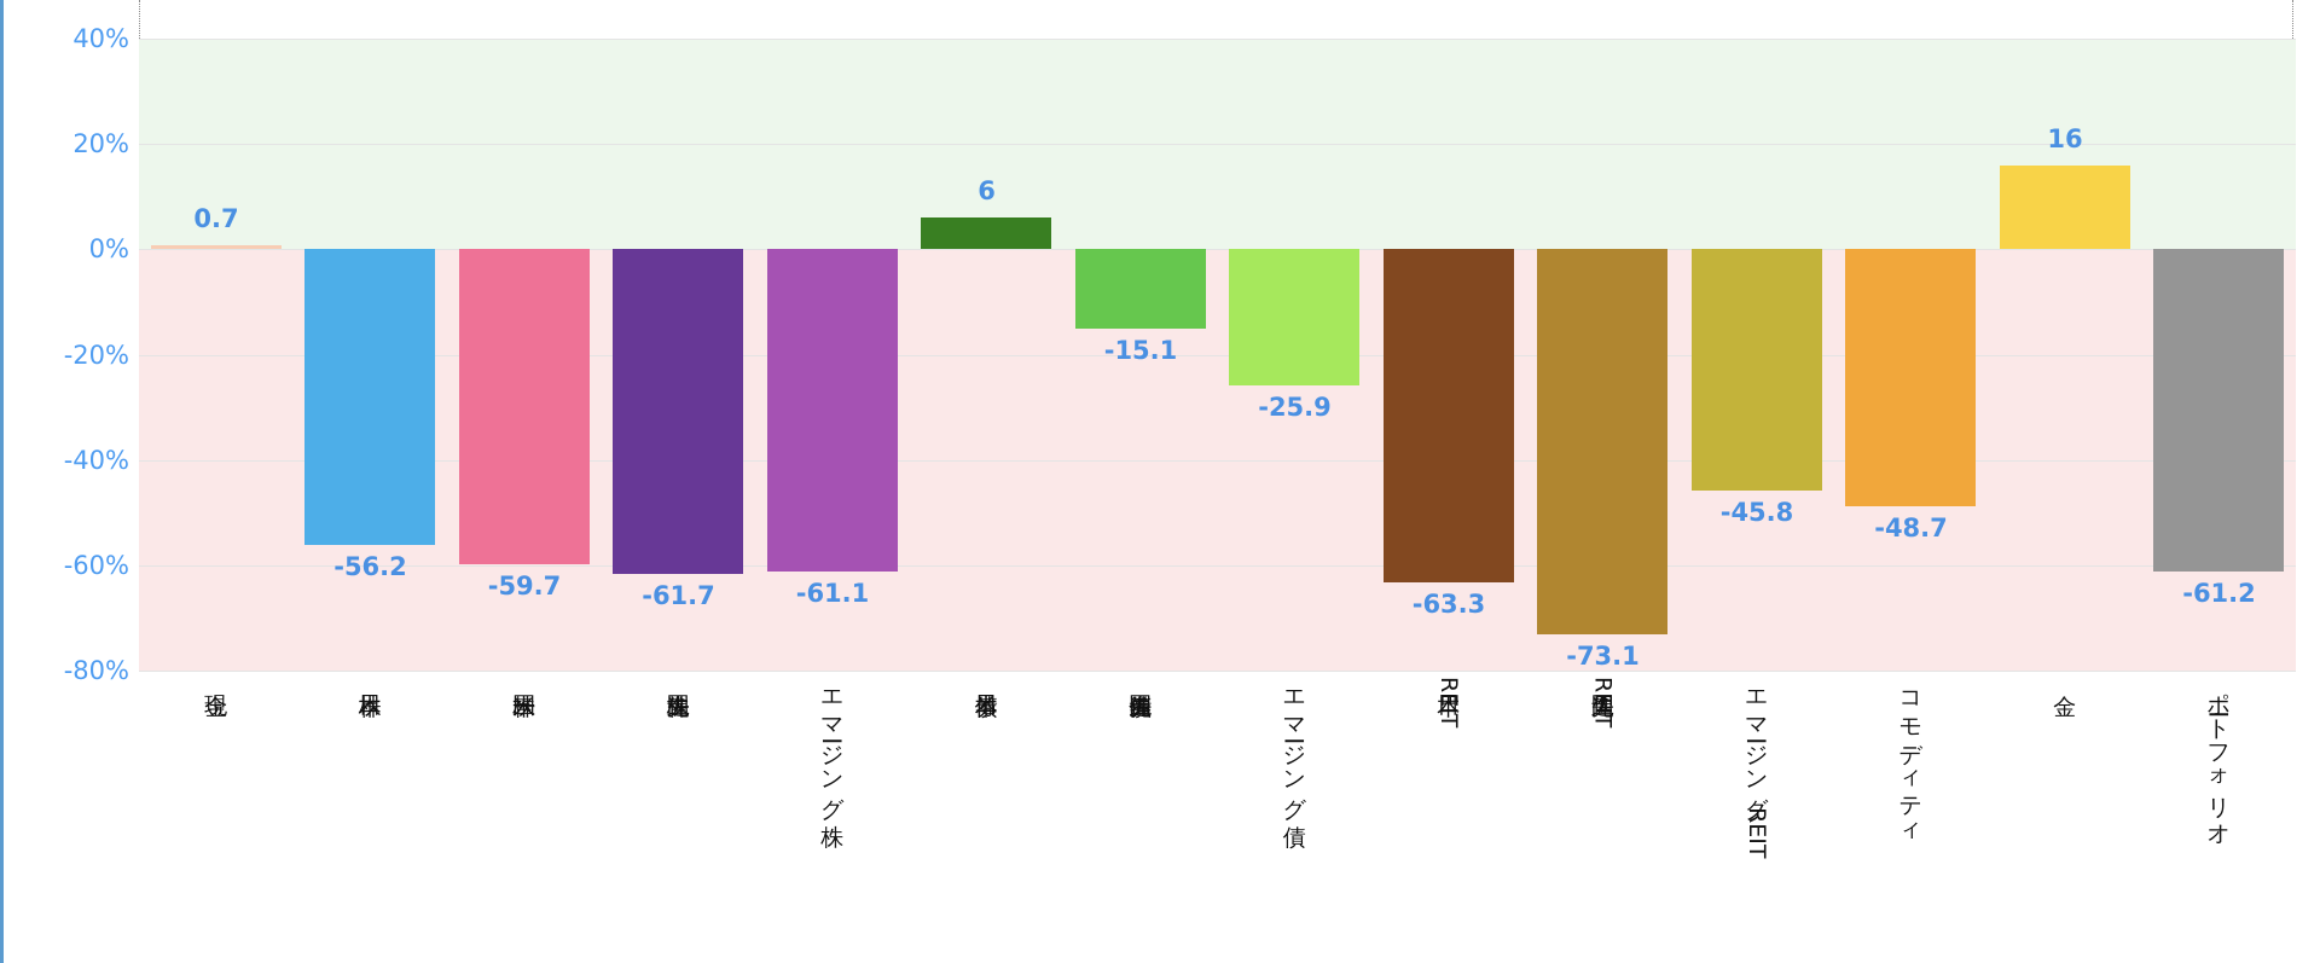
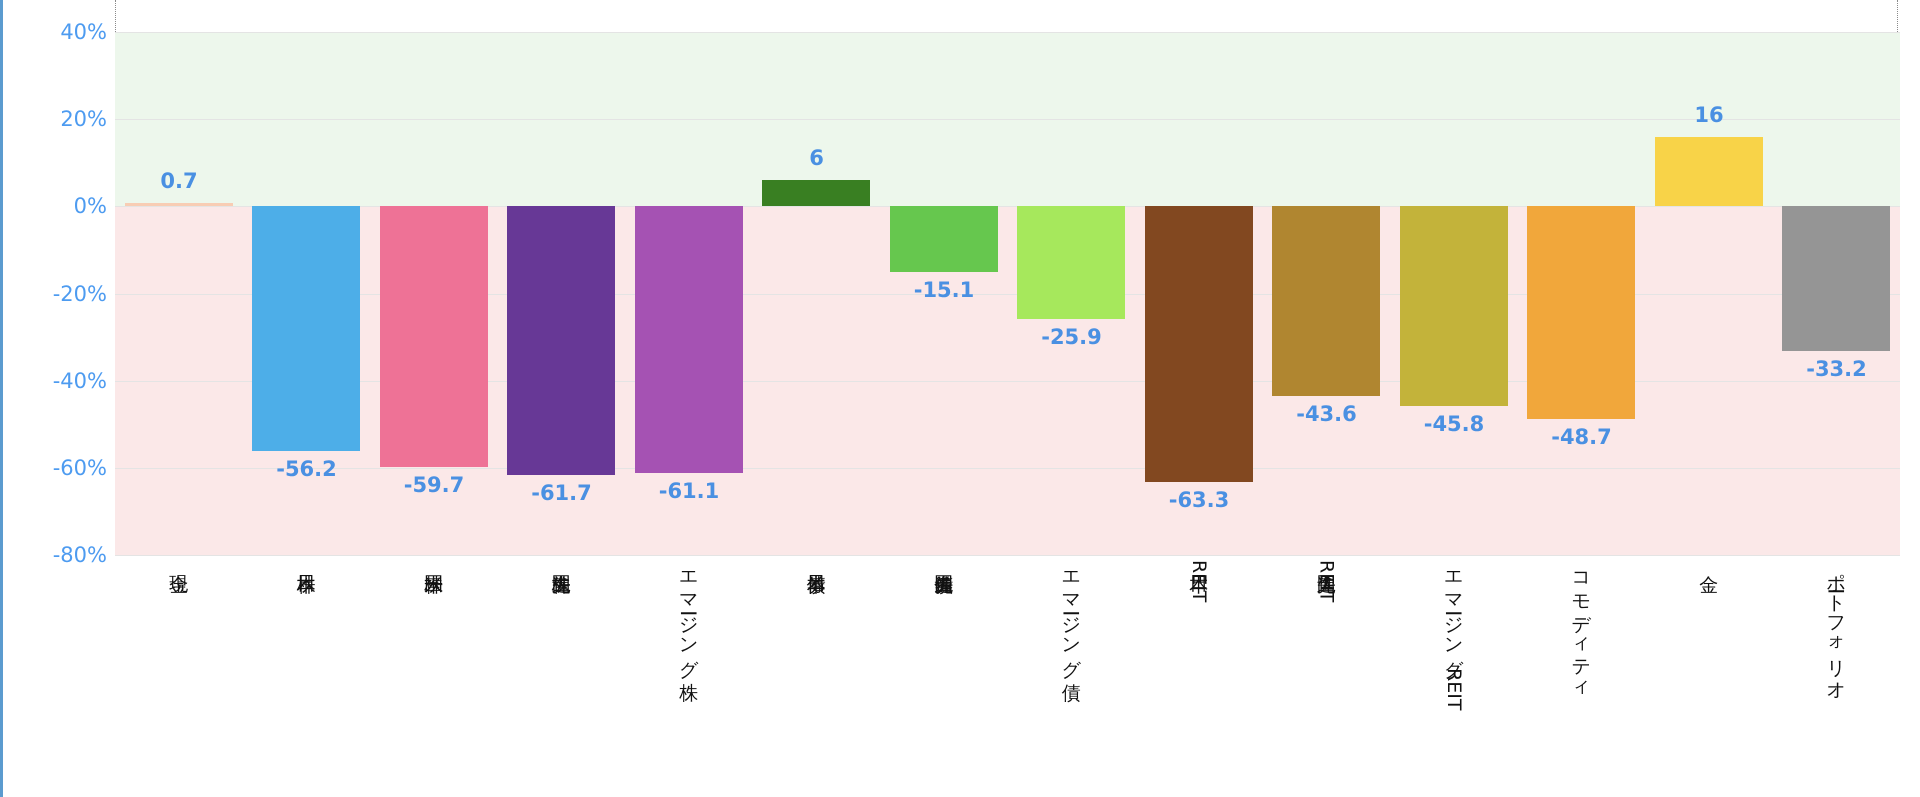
先進国REIT: -73.1 -> -43.6
ポートフォリオ: -61.2 -> -33.2
